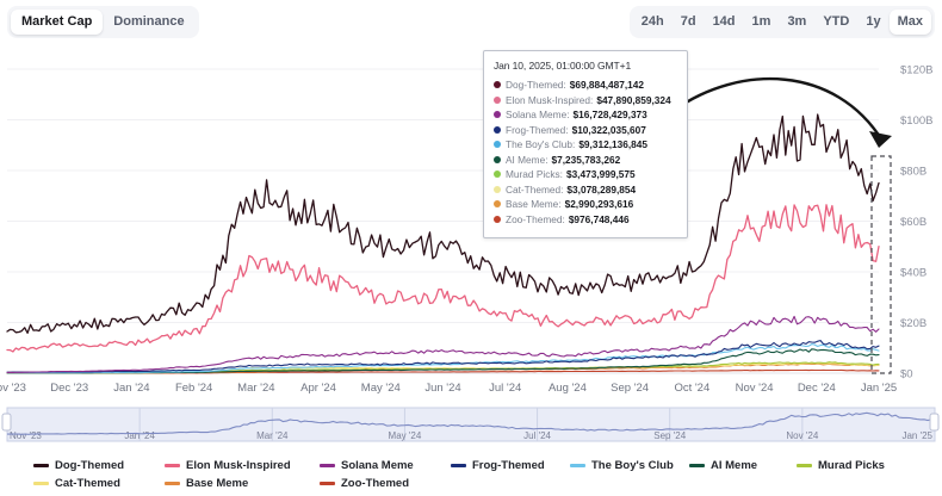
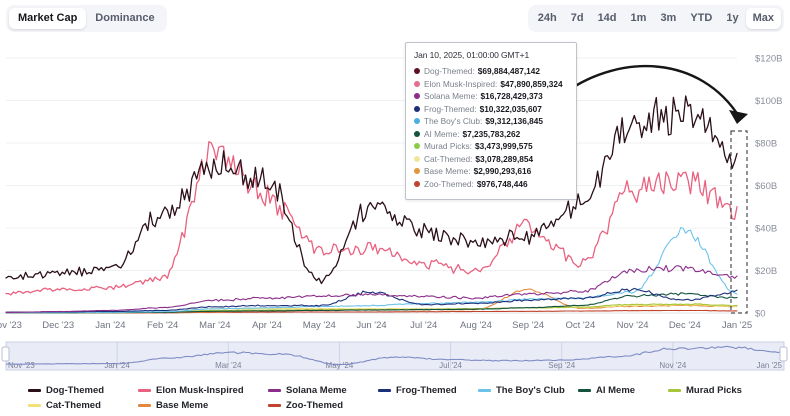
Dog-Themed/Feb '24: $26B -> $47B
Elon Musk-Inspired/Mar '24: $44B -> $77B
Elon Musk-Inspired/Apr '24: $38B -> $55B
Dog-Themed/May '24: $50B -> $15B
Frog-Themed/Jun '24: $4B -> $10B
Elon Musk-Inspired/Sep '24: $21B -> $41B
Base Meme/Sep '24: $2B -> $11B
Dog-Themed/Oct '24: $40B -> $51B
Frog-Themed/Dec '24: $12B -> $6B
The Boy's Club/Dec '24: $11B -> $39B
